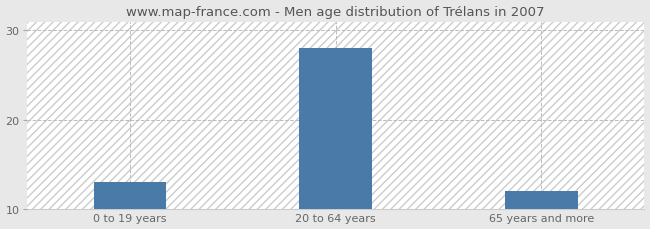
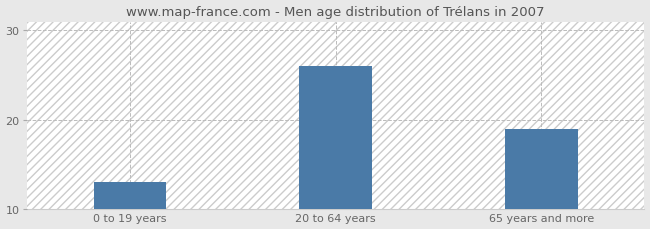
20 to 64 years: 28 -> 26
65 years and more: 12 -> 19
